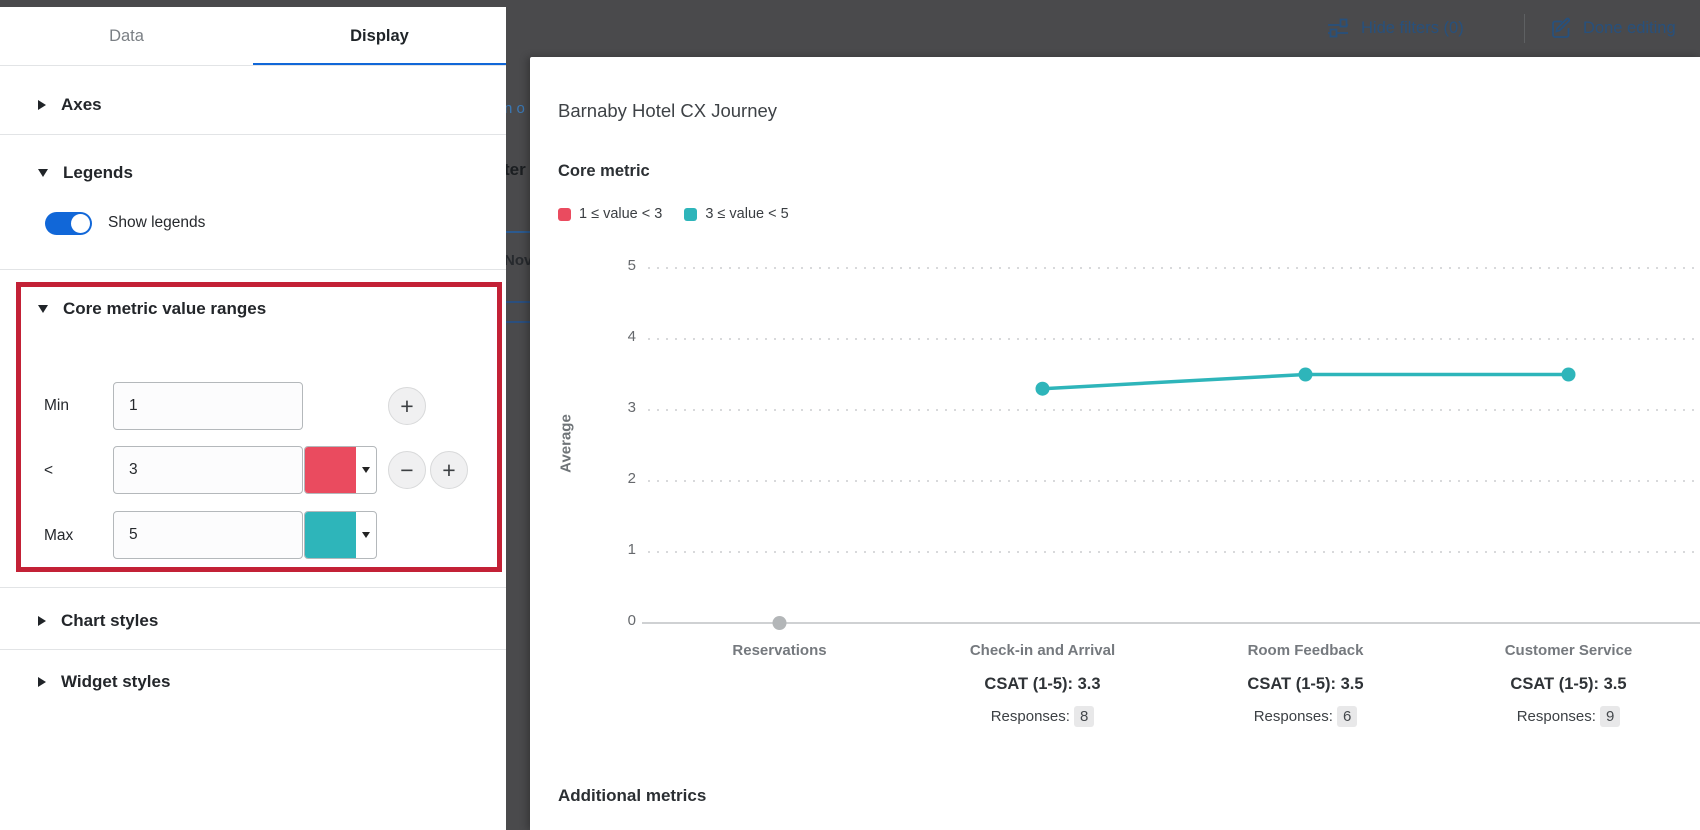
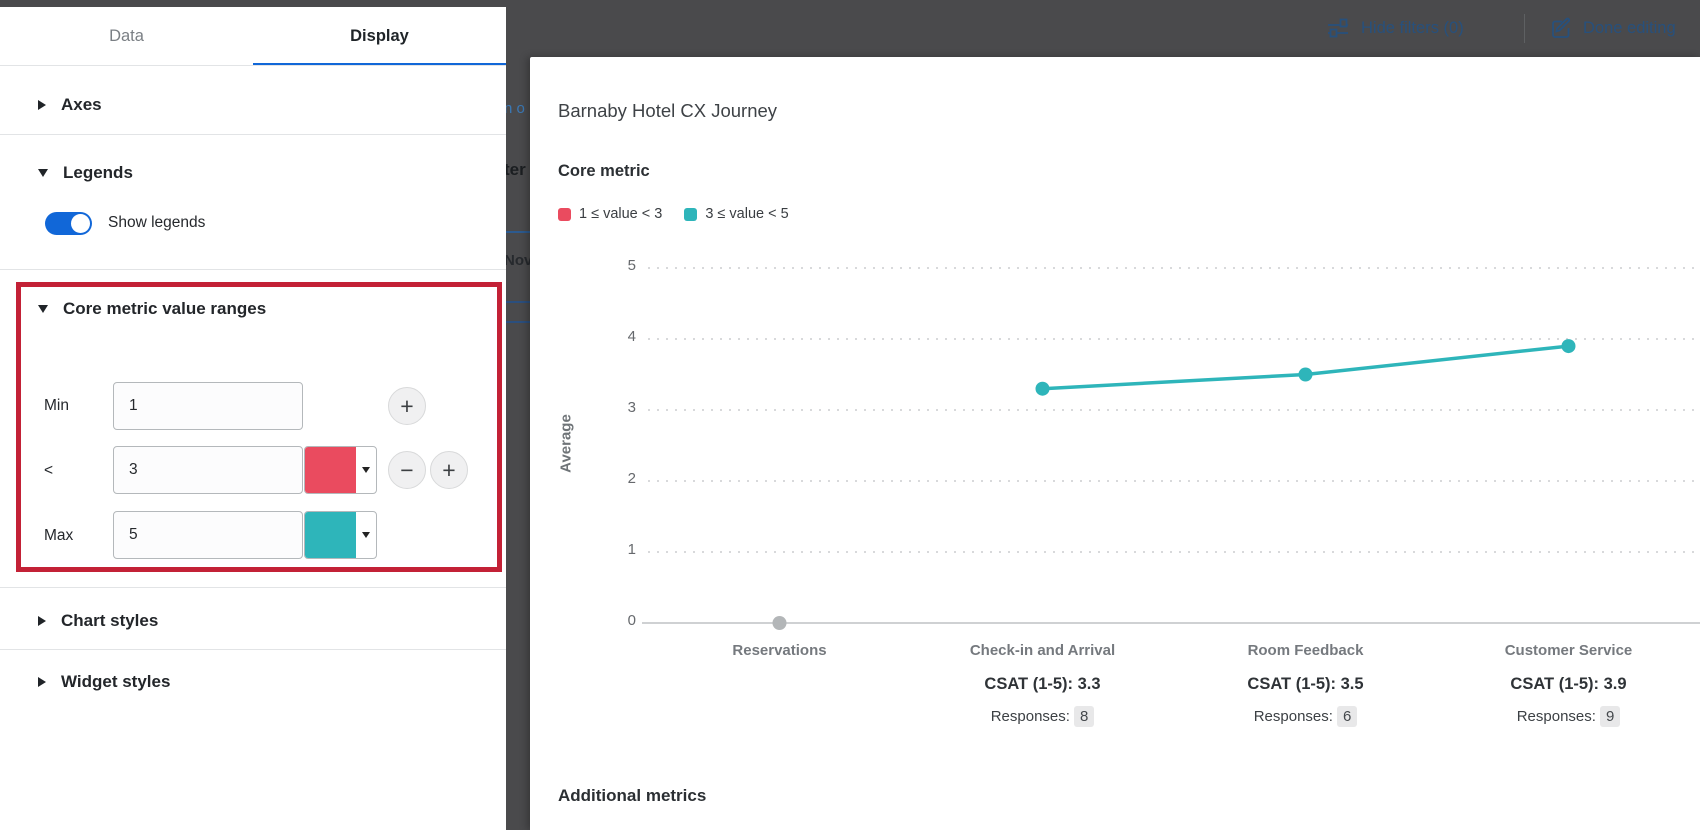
Customer Service: 3.5 -> 3.9
